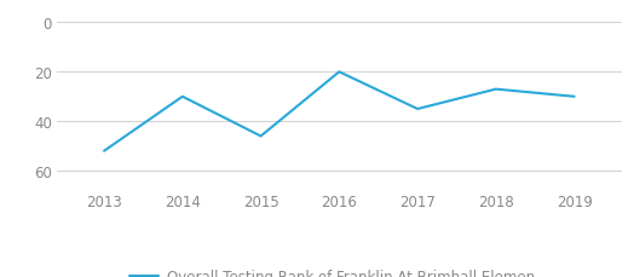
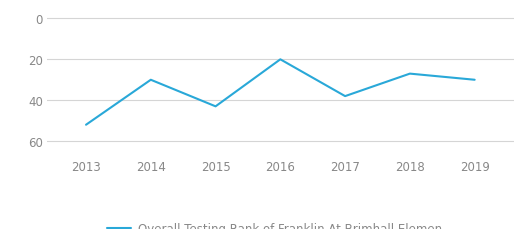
2015: 46 -> 43
2017: 35 -> 38
